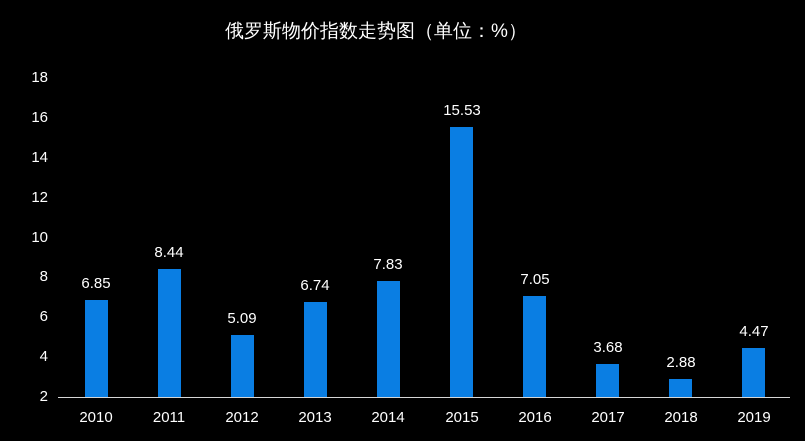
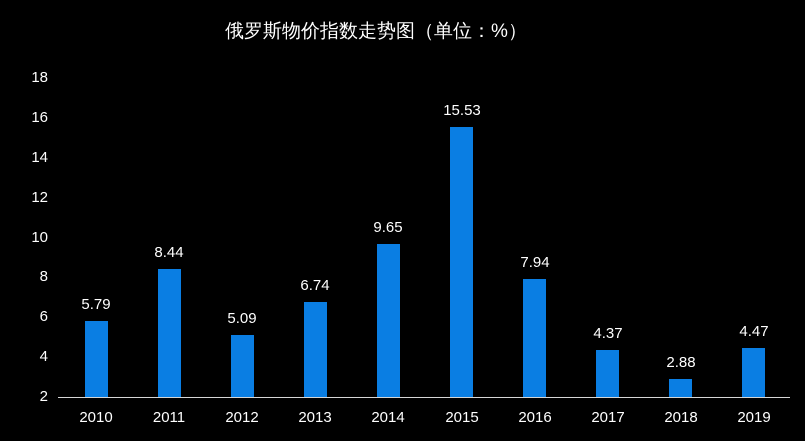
2010: 6.85 -> 5.79
2014: 7.83 -> 9.65
2016: 7.05 -> 7.94
2017: 3.68 -> 4.37
